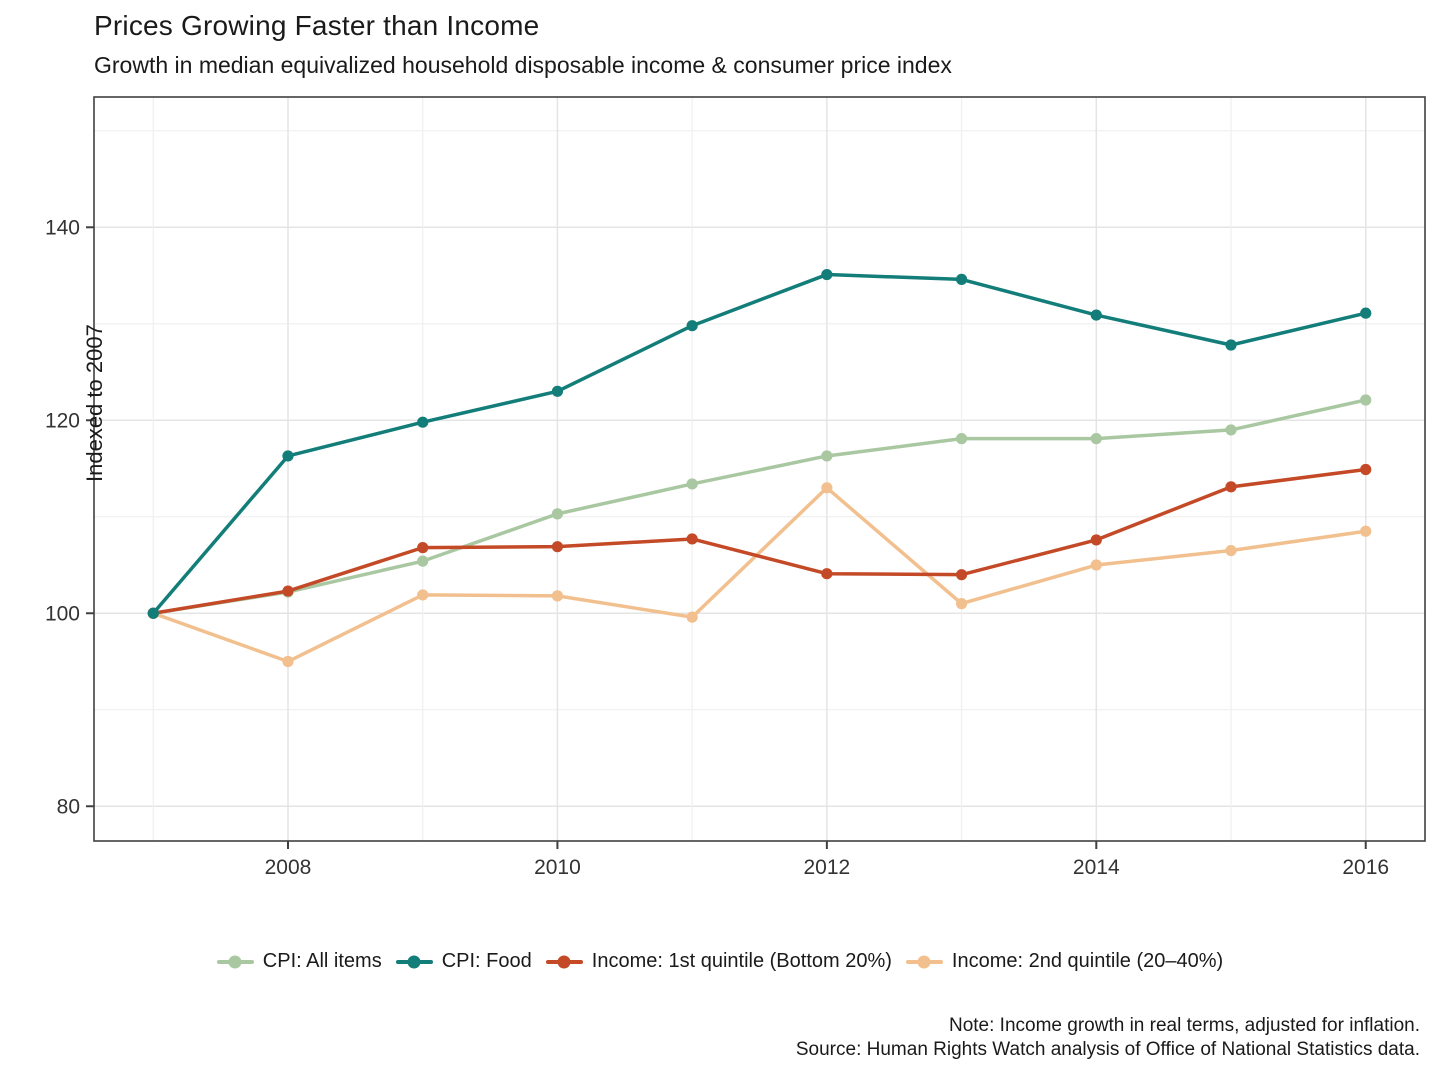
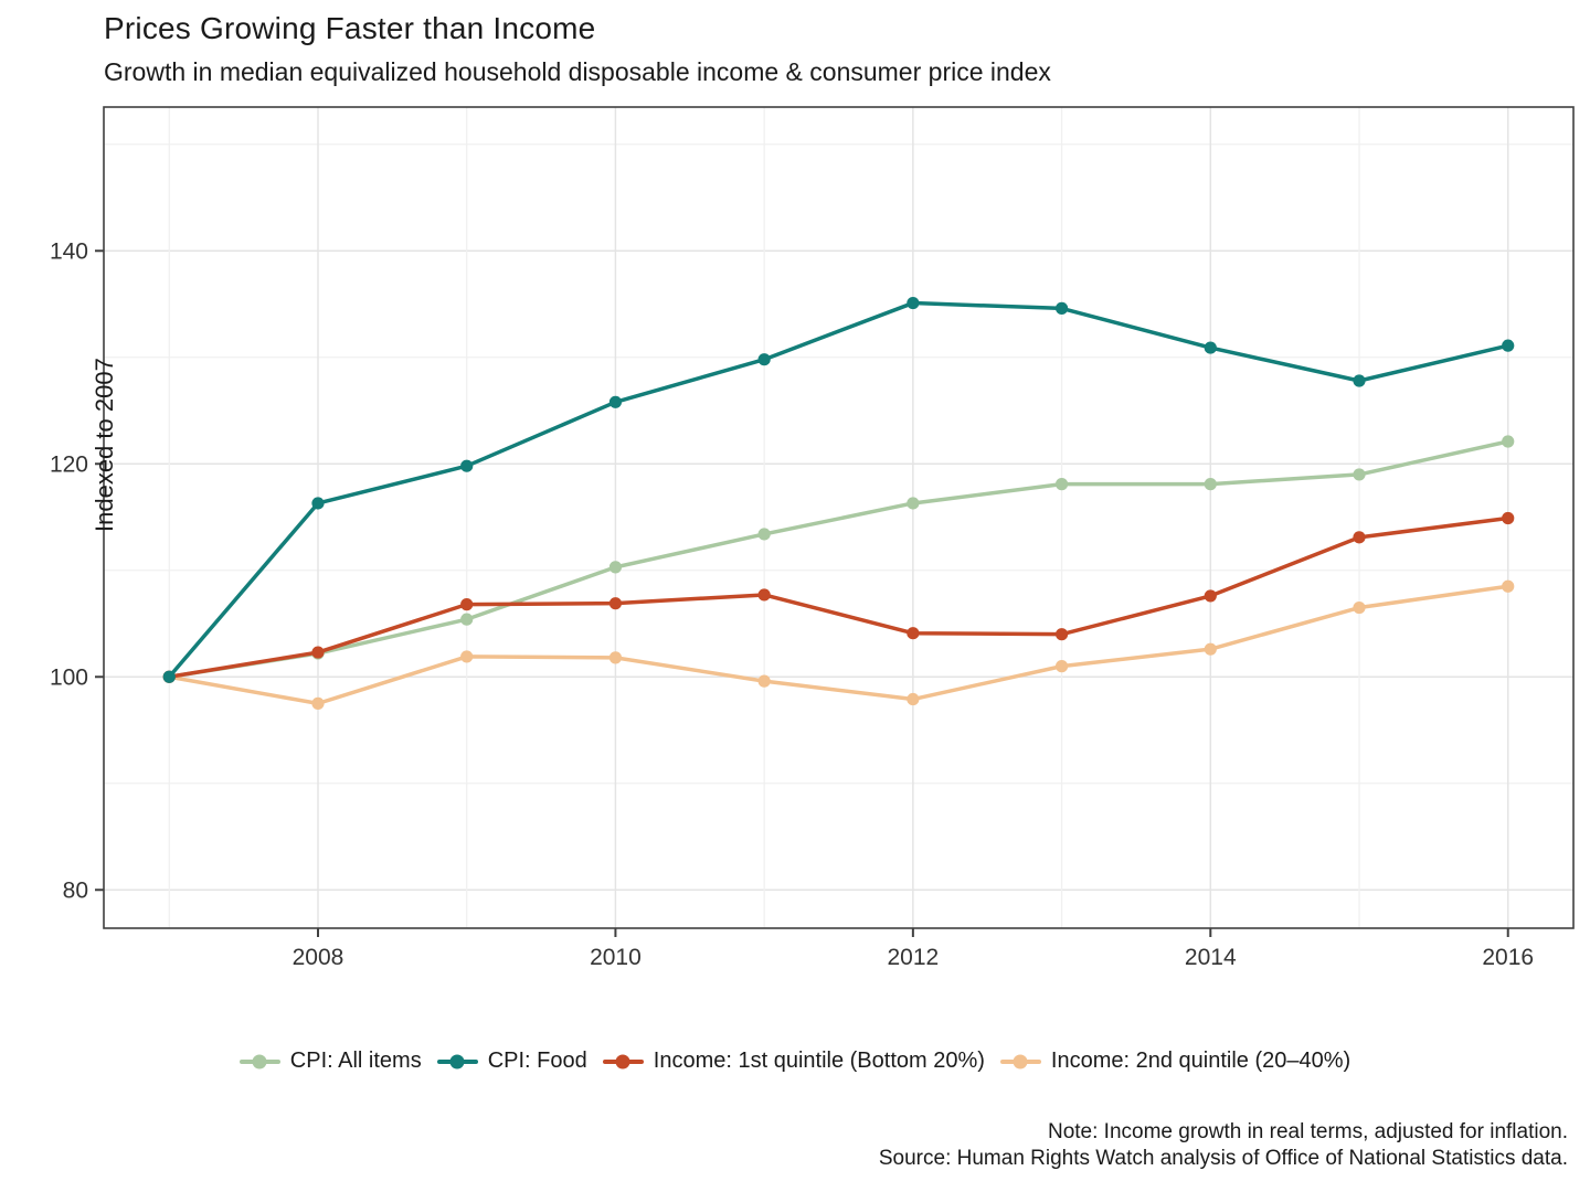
Income: 2nd quintile (20–40%)/2008: 95 -> 98
CPI: Food/2010: 123 -> 126
Income: 2nd quintile (20–40%)/2012: 113 -> 98
Income: 2nd quintile (20–40%)/2014: 105 -> 103
